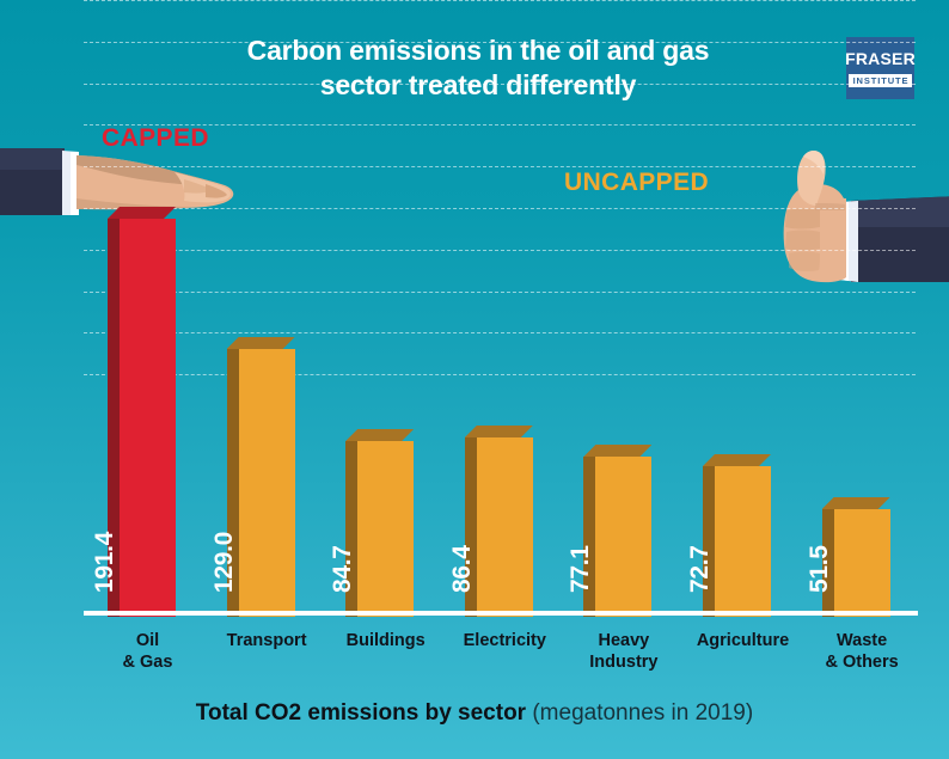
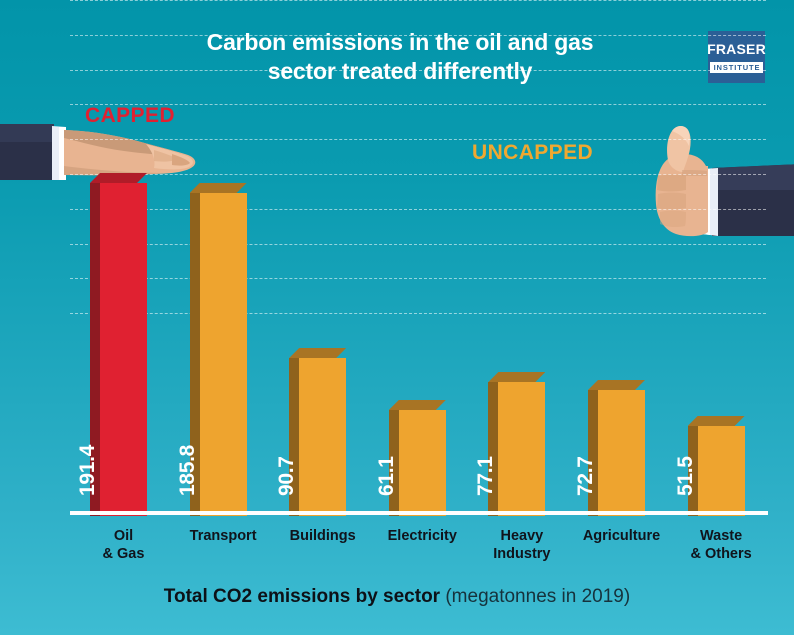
Transport: 129.0 -> 185.8
Buildings: 84.7 -> 90.7
Electricity: 86.4 -> 61.1
